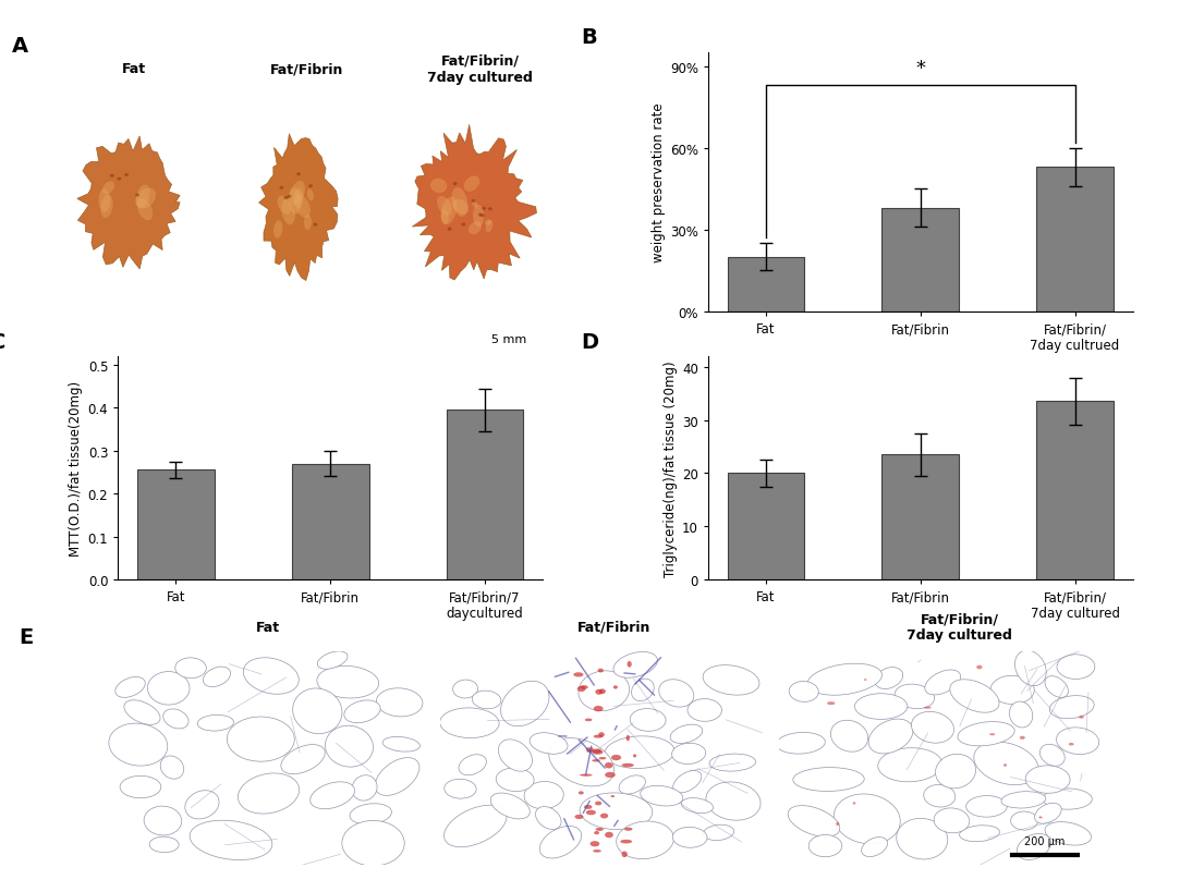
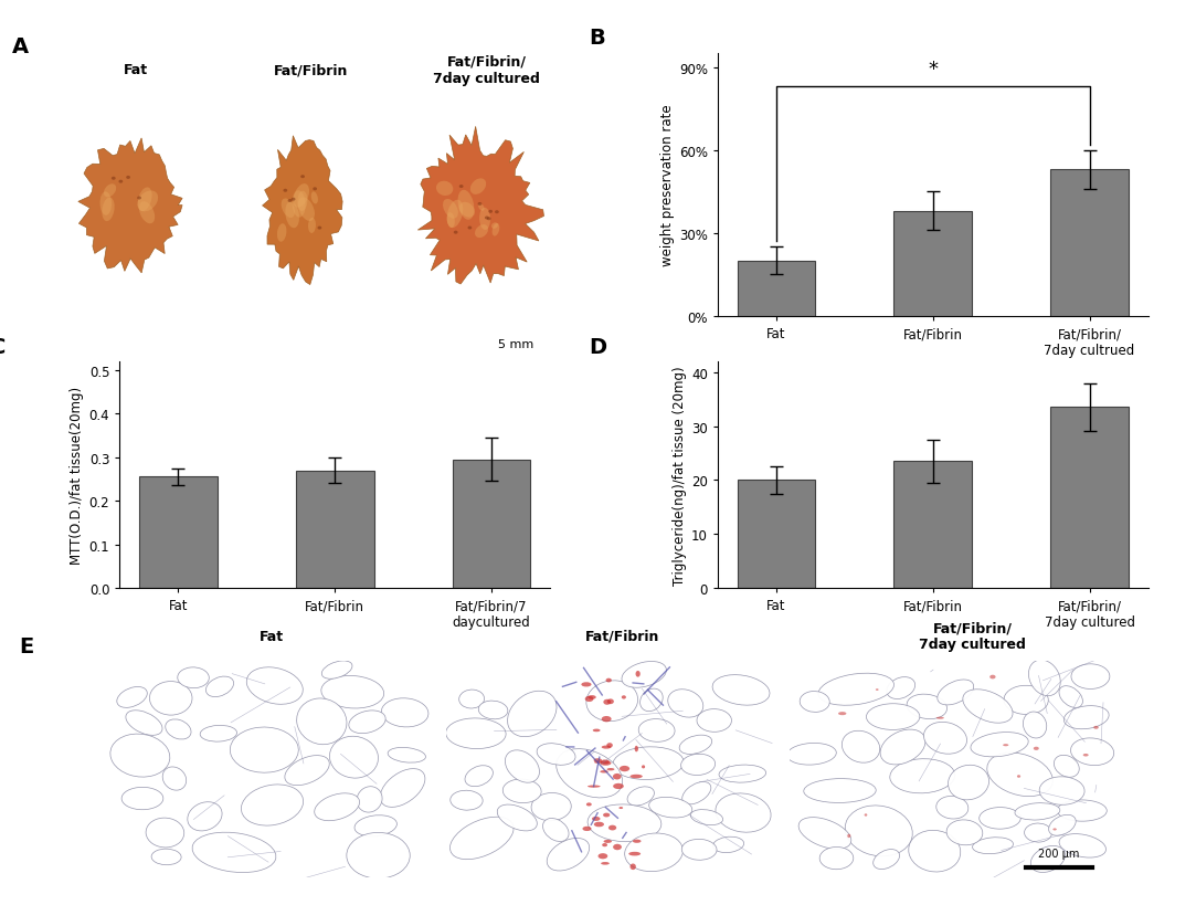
Fat/Fibrin/7 daycultured: 0.395 -> 0.295
